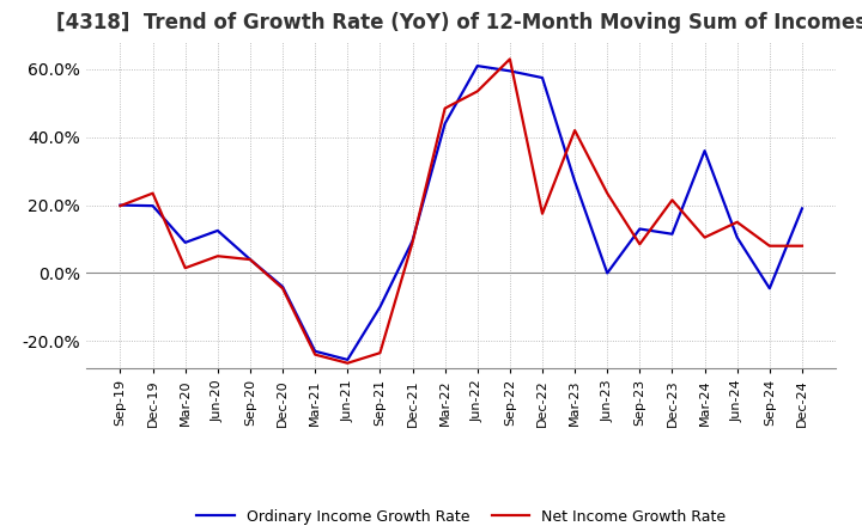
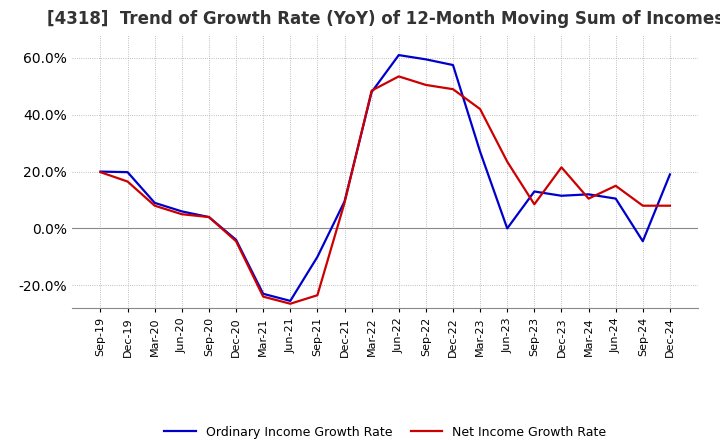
Net Income Growth Rate/Dec-19: 23.5% -> 16.5%
Net Income Growth Rate/Mar-20: 1.5% -> 8.0%
Ordinary Income Growth Rate/Jun-20: 12.5% -> 6.0%
Ordinary Income Growth Rate/Mar-22: 44.0% -> 48.0%
Net Income Growth Rate/Sep-22: 63.0% -> 50.5%
Net Income Growth Rate/Dec-22: 17.5% -> 49.0%
Ordinary Income Growth Rate/Mar-24: 36.0% -> 12.0%
